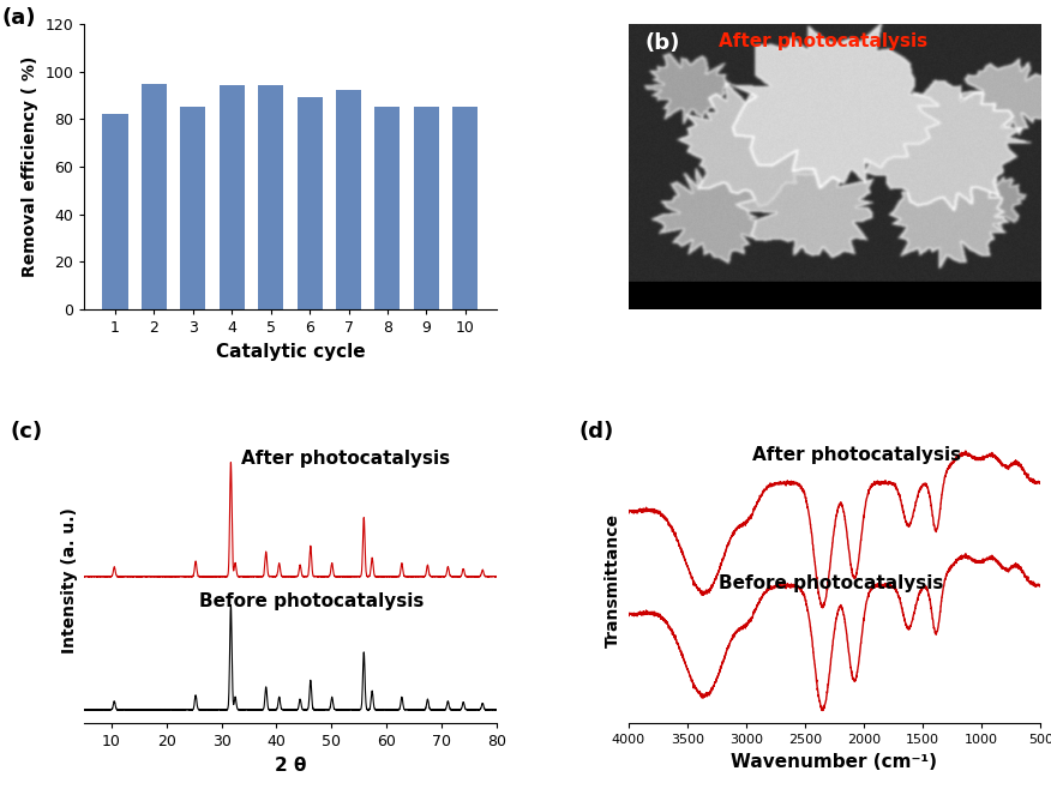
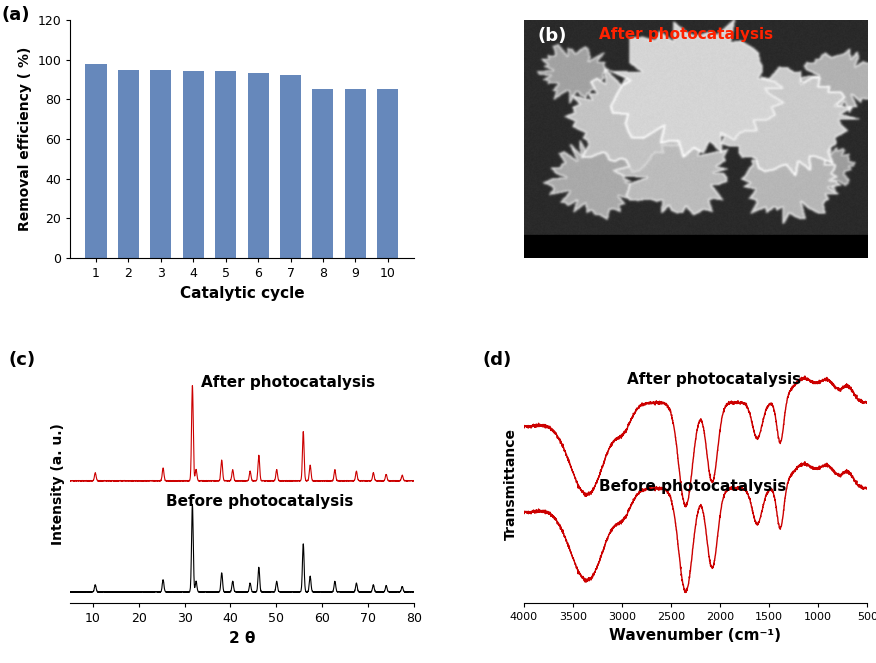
1: 82 -> 98
3: 85 -> 95
6: 89 -> 93
